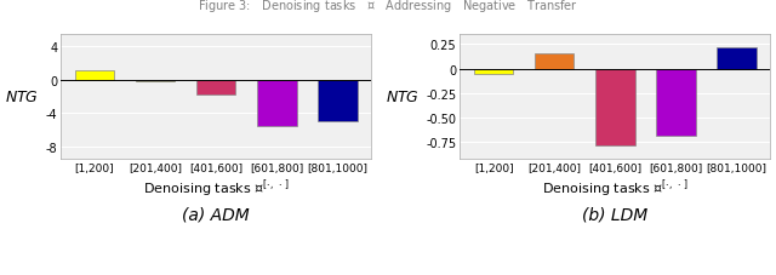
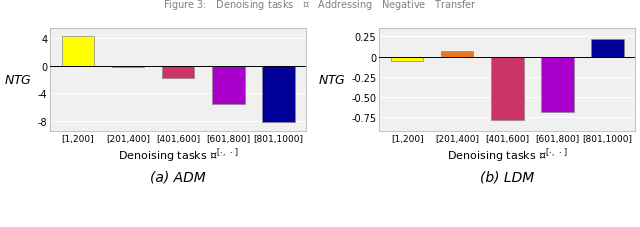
(a) ADM/[1,200]: 1.2 -> 4.4
(a) ADM/[801,1000]: -5.0 -> -8.2
(b) LDM/[201,400]: 0.16 -> 0.07
